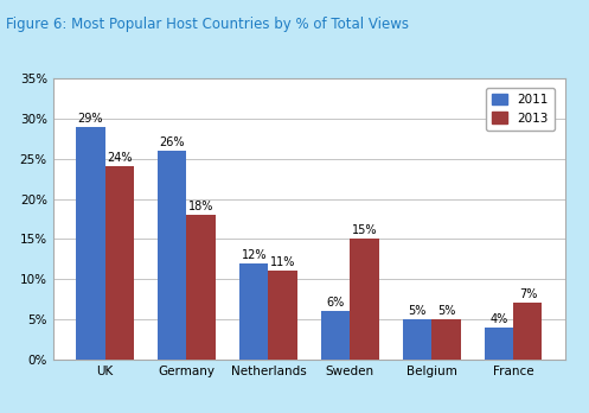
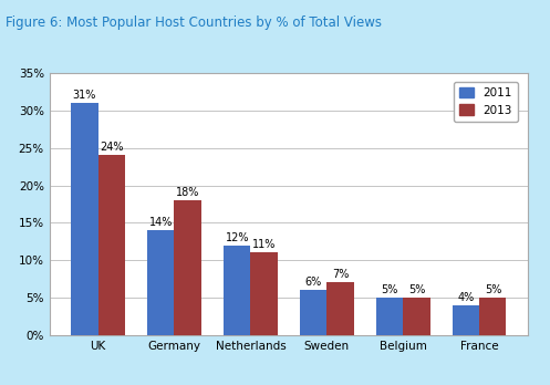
2011/UK: 29% -> 31%
2011/Germany: 26% -> 14%
2013/Sweden: 15% -> 7%
2013/France: 7% -> 5%
